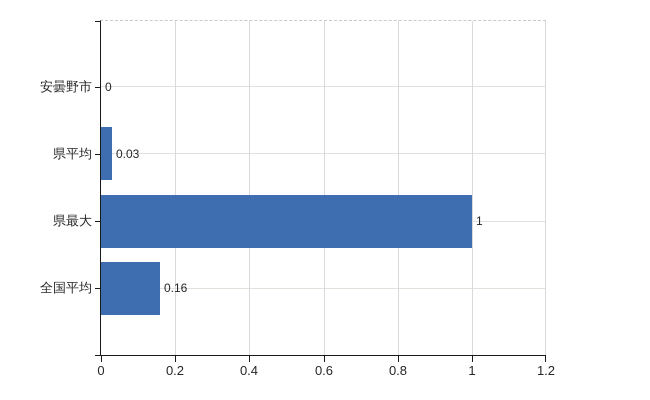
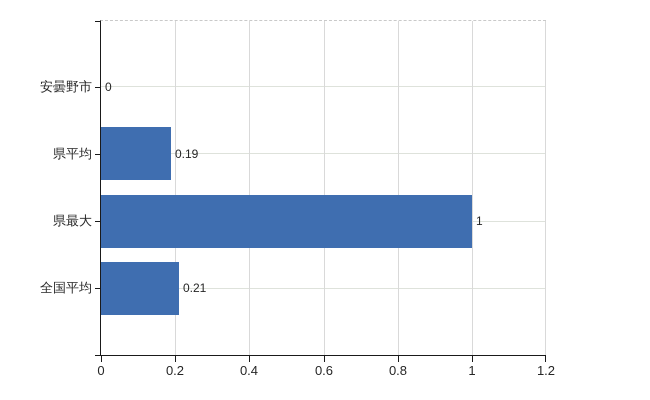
県平均: 0.03 -> 0.19
全国平均: 0.16 -> 0.21
